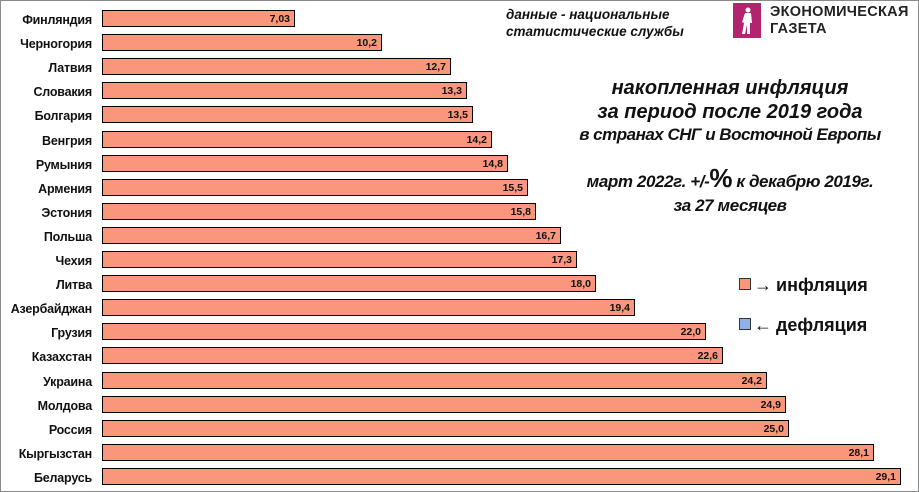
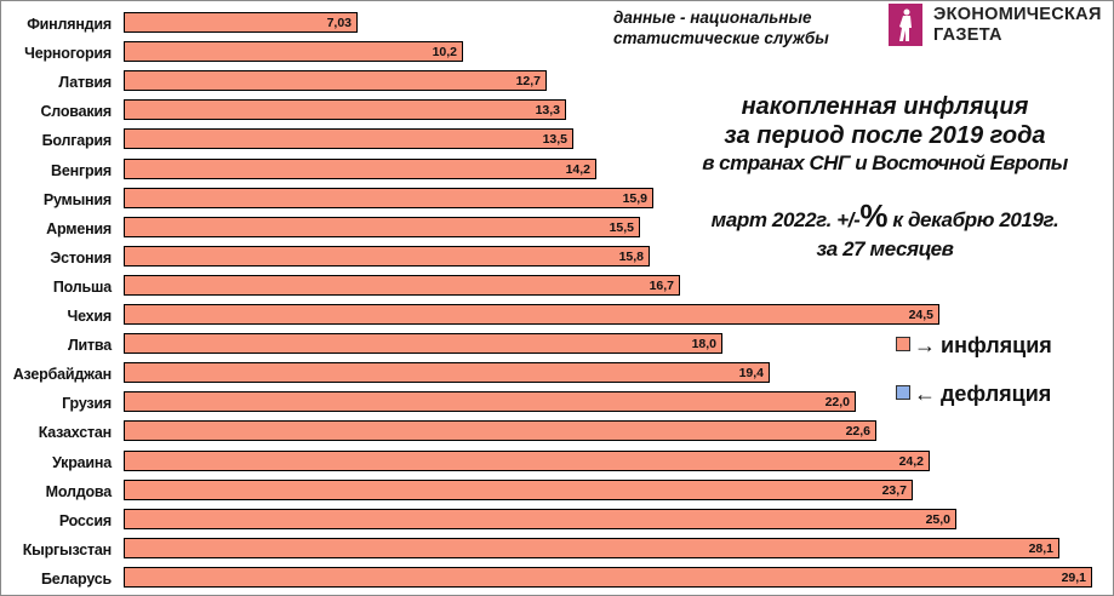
Румыния: 14,8 -> 15,9
Чехия: 17,3 -> 24,5
Молдова: 24,9 -> 23,7
